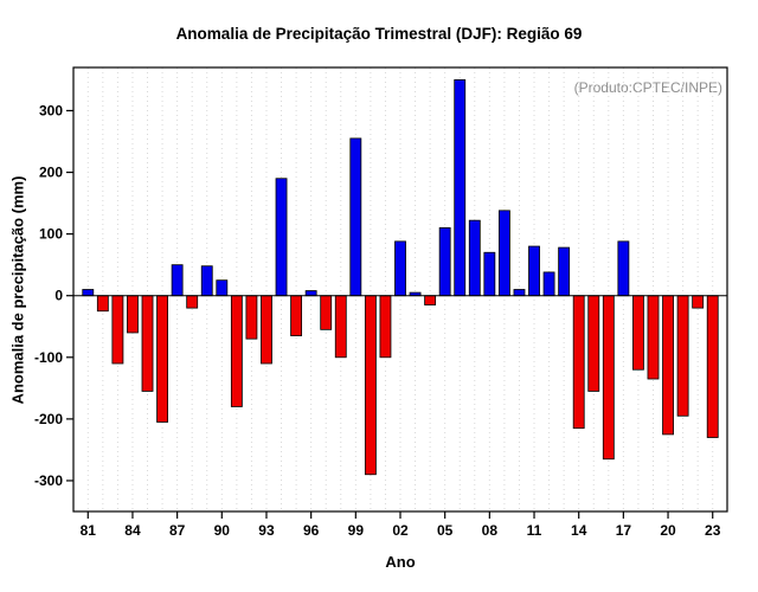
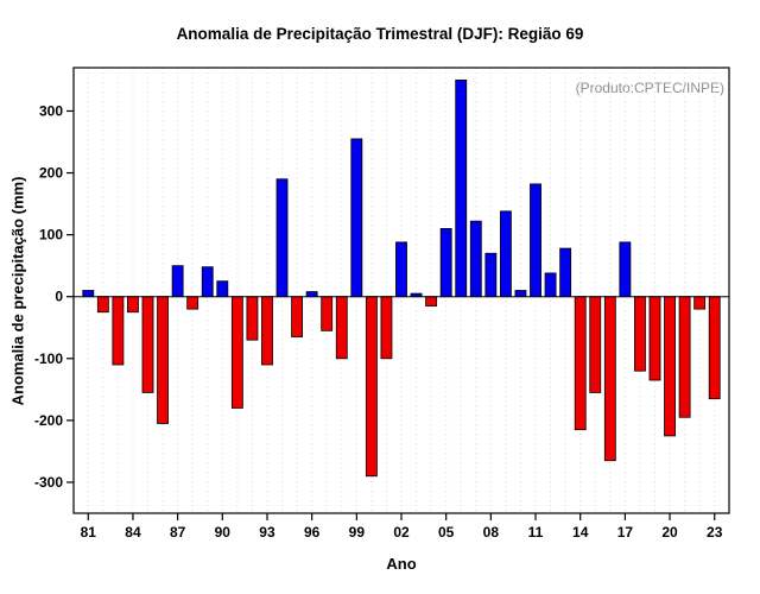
84: -60 -> -20
11: 80 -> 180
23: -230 -> -160
